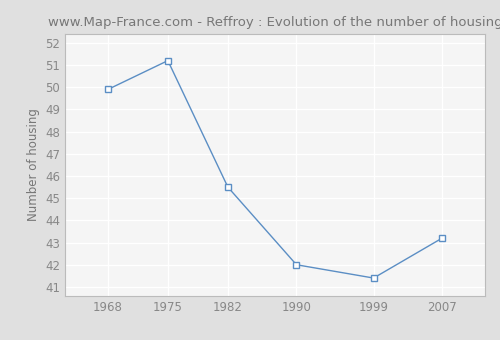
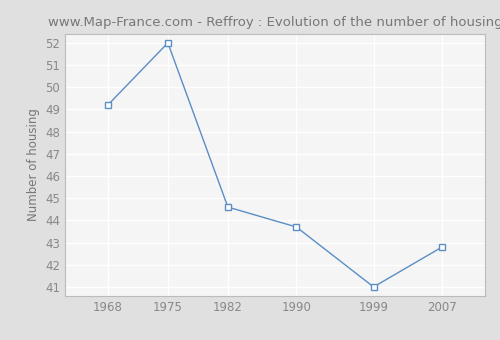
1968: 49.9 -> 49.2
1975: 51.2 -> 52.0
1982: 45.5 -> 44.6
1990: 42.0 -> 43.7
1999: 41.4 -> 41.0
2007: 43.2 -> 42.8
